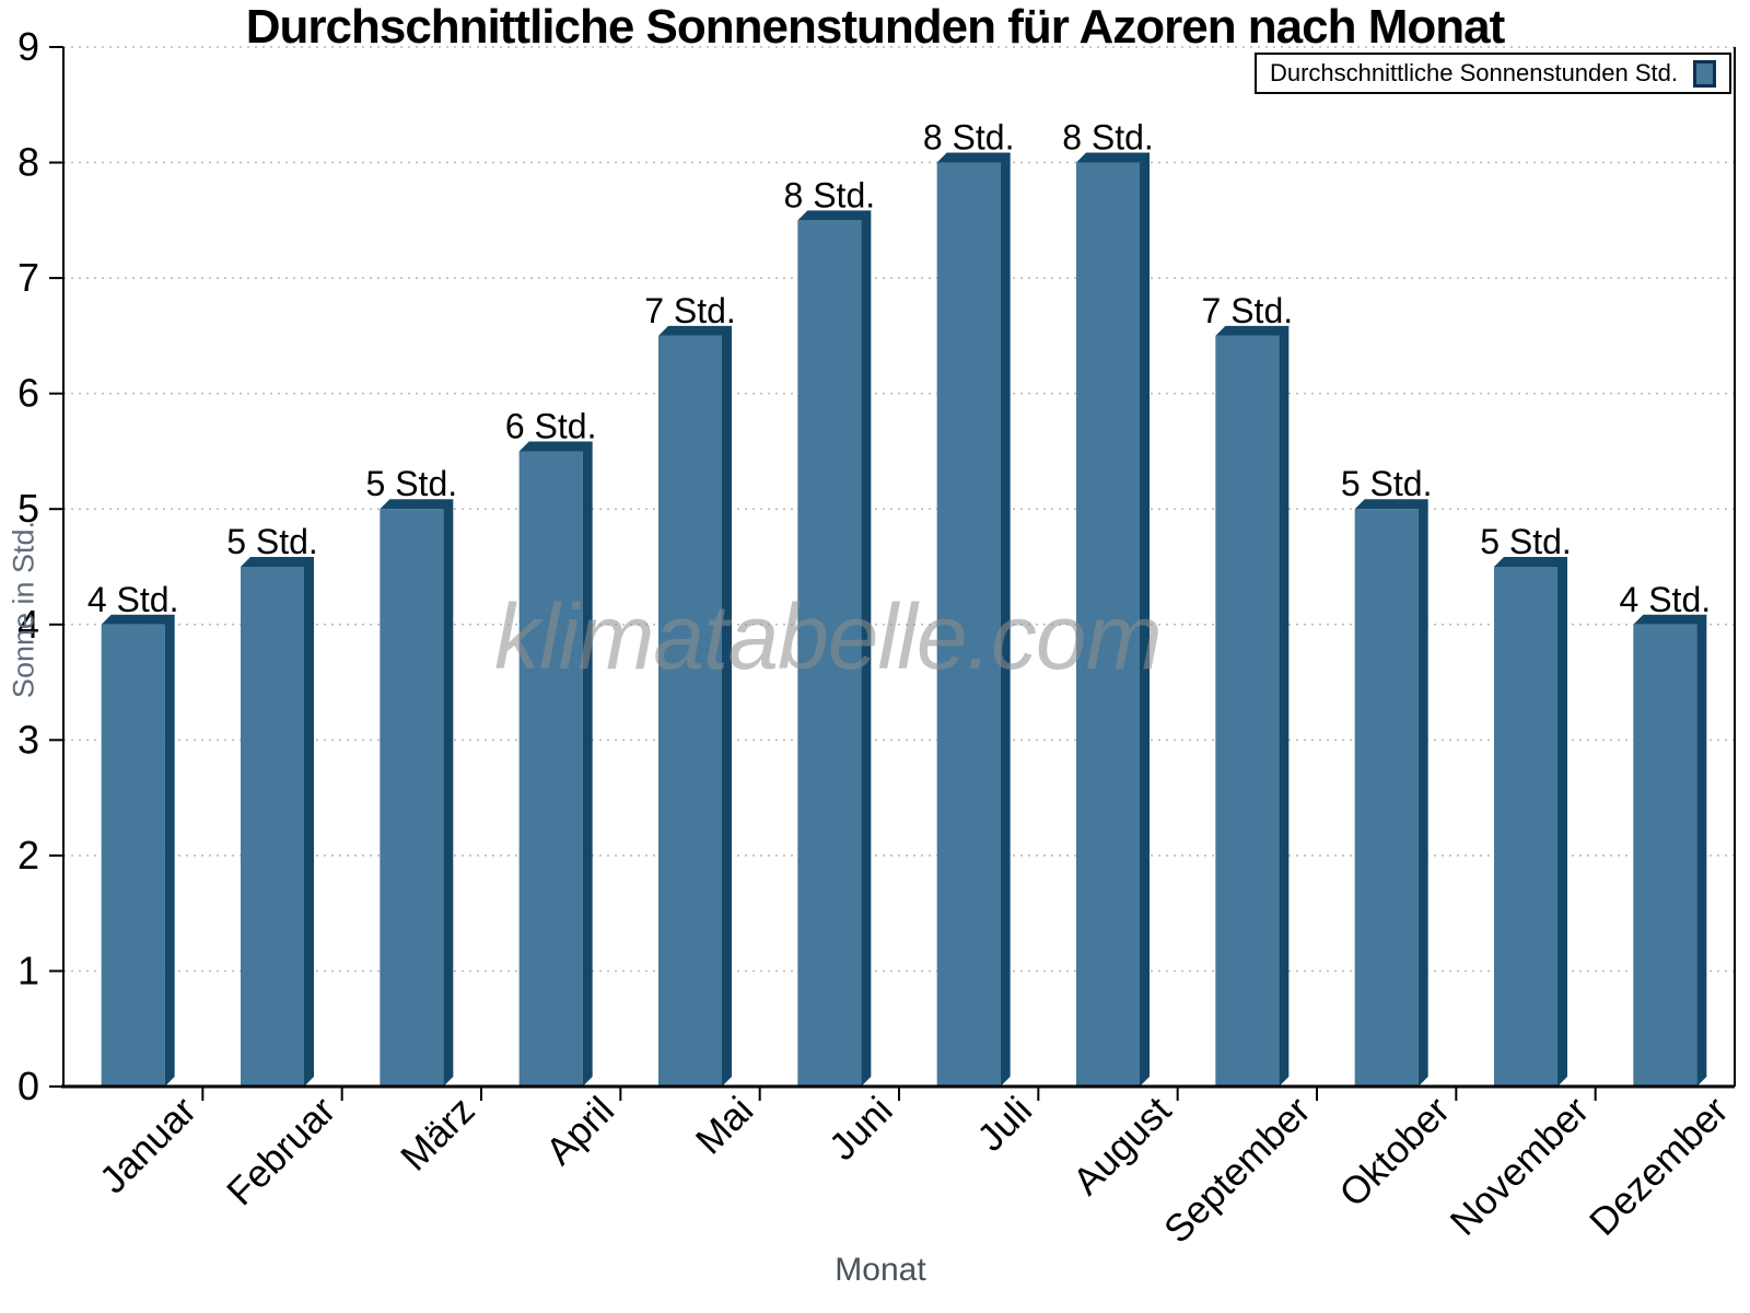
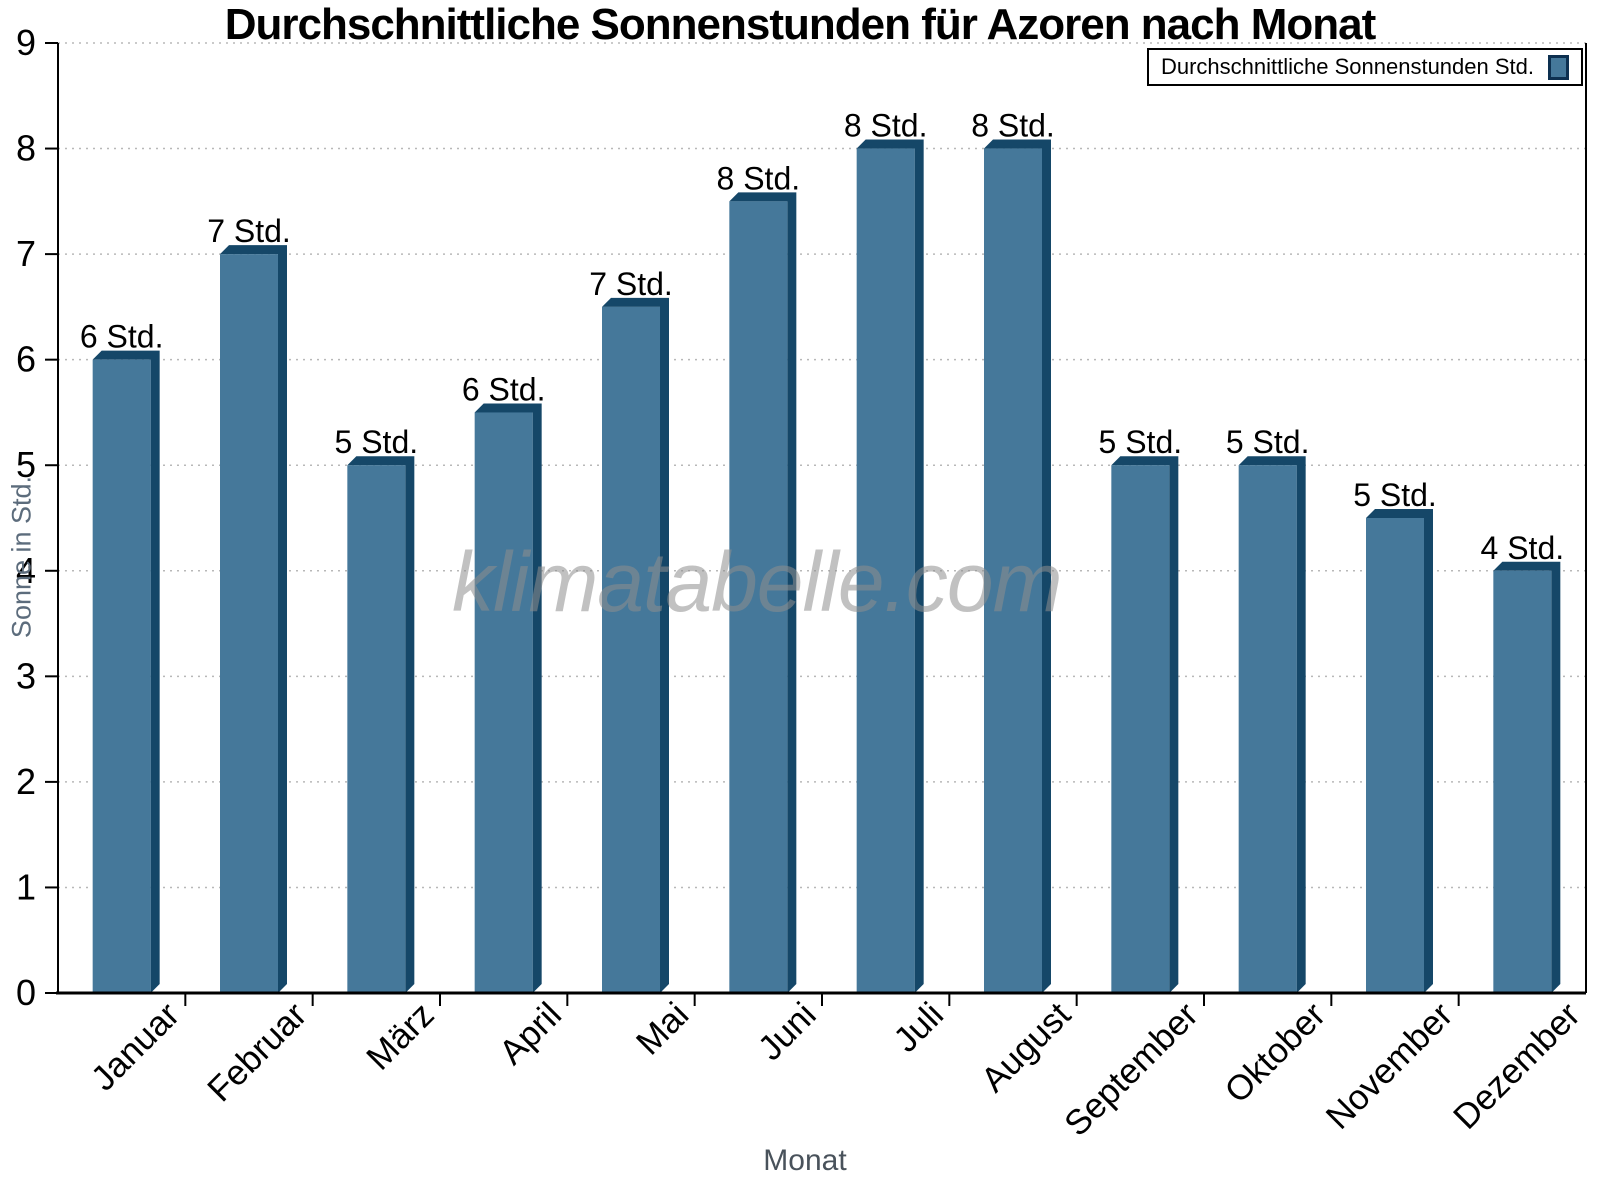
Januar: 4 -> 6
Februar: 5 -> 7
September: 7 -> 5
